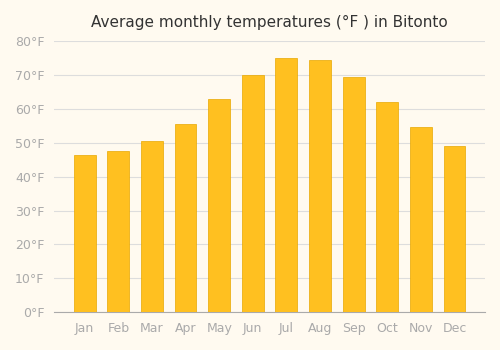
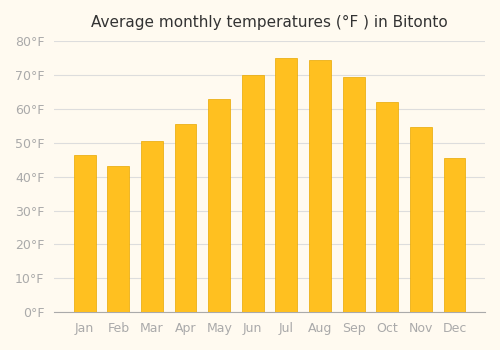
Feb: 47.5°F -> 43.0°F
Dec: 49.0°F -> 45.5°F
